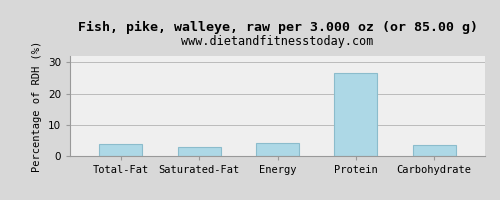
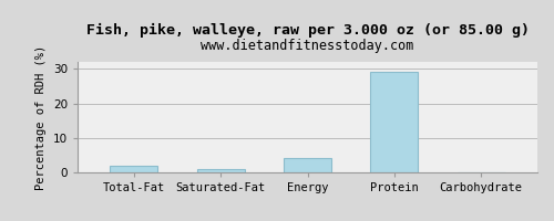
Total-Fat: 4.0 -> 2.0
Saturated-Fat: 3.0 -> 1.0
Protein: 26.5 -> 29.0
Carbohydrate: 3.5 -> 0.1
